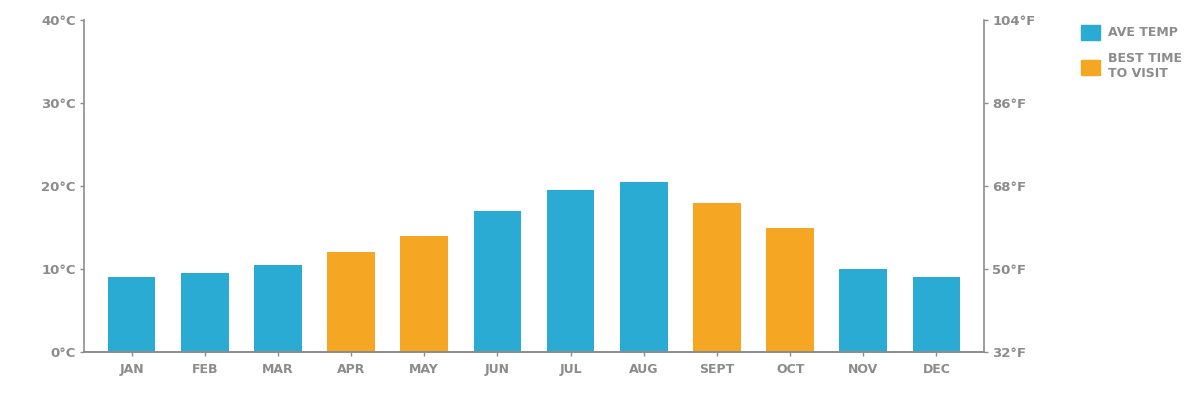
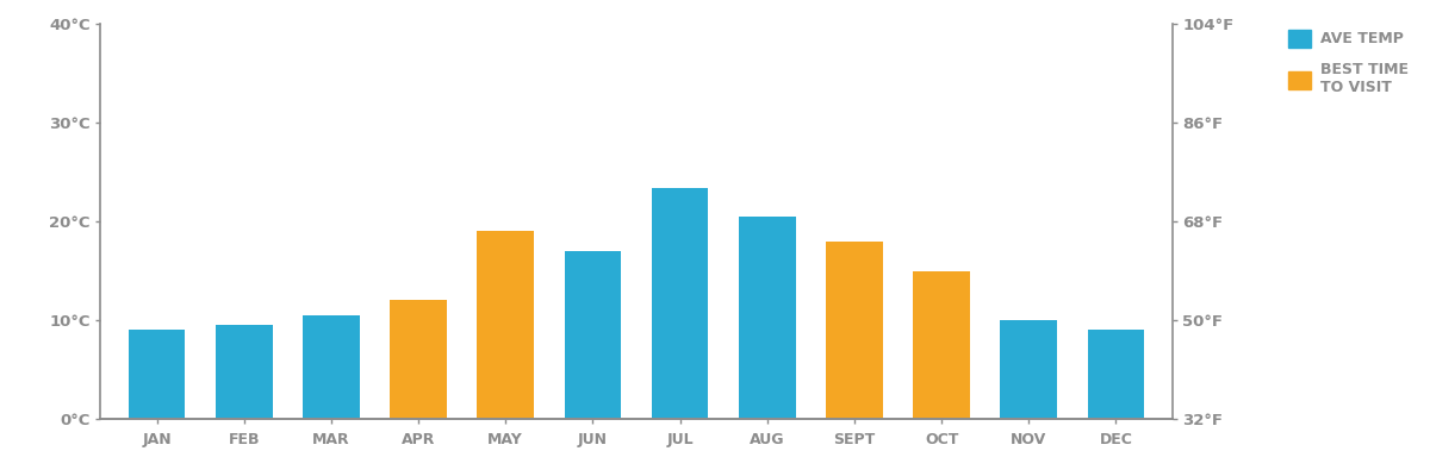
MAY: 14.0°C -> 19.0°C
JUL: 19.5°C -> 23.4°C
